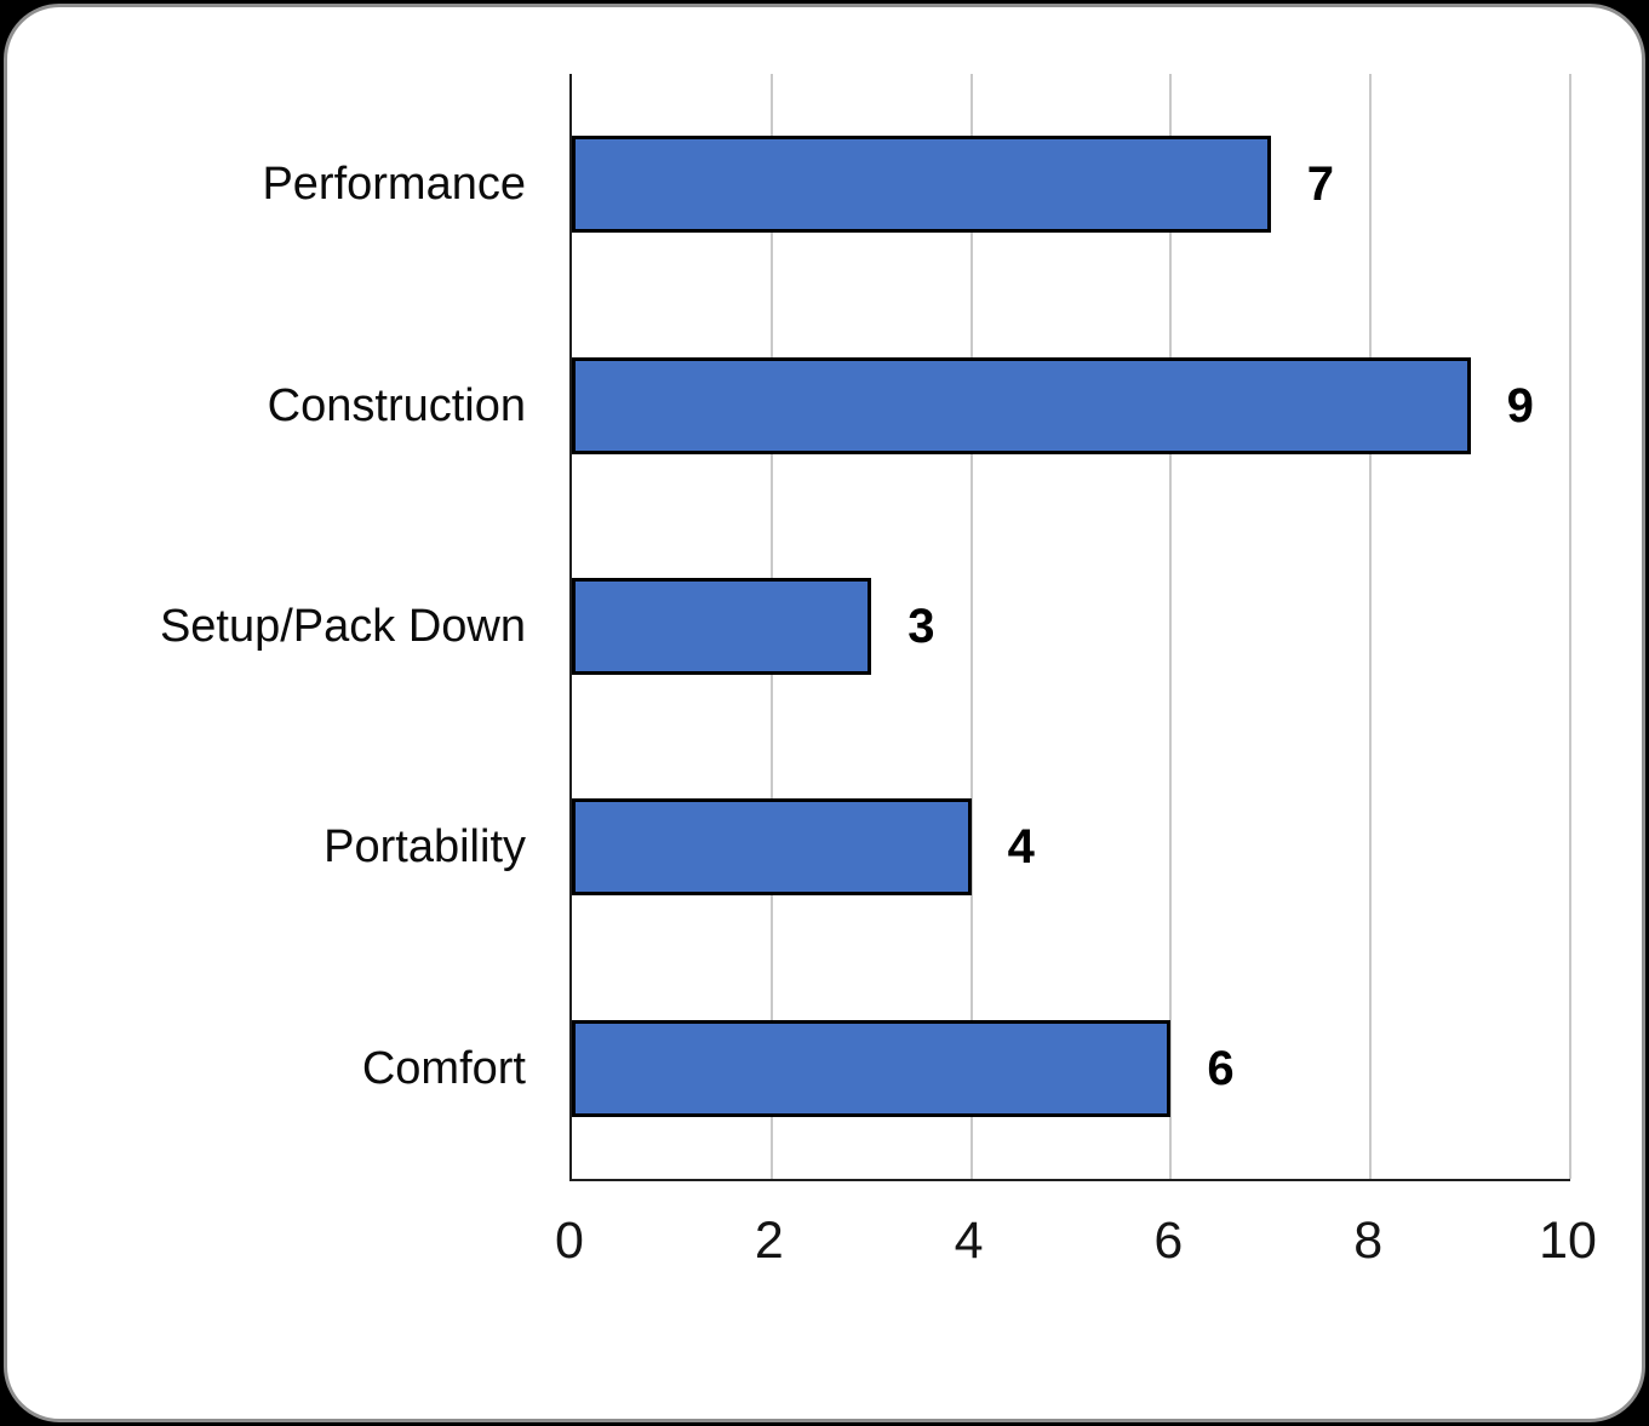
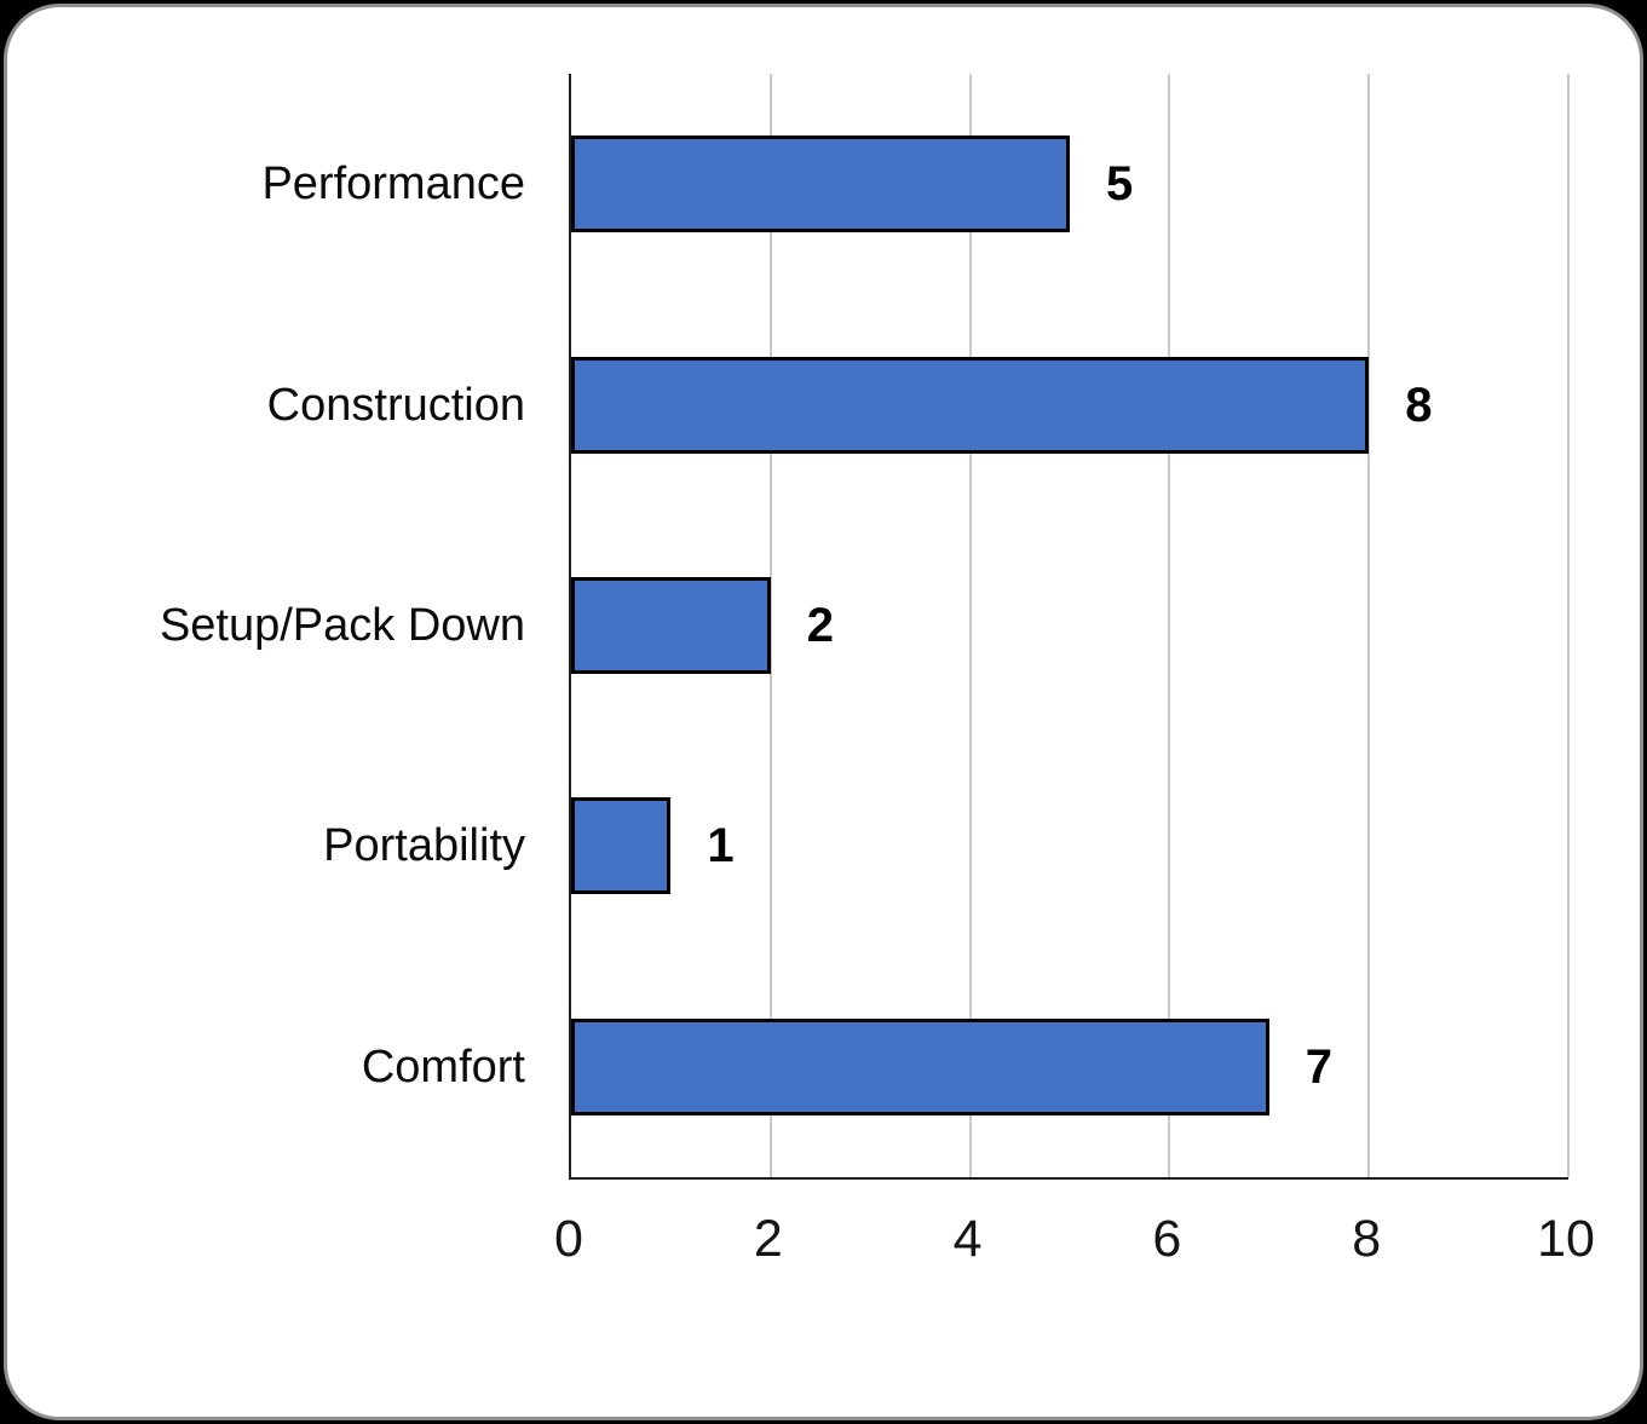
Performance: 7 -> 5
Construction: 9 -> 8
Setup/Pack Down: 3 -> 2
Portability: 4 -> 1
Comfort: 6 -> 7
